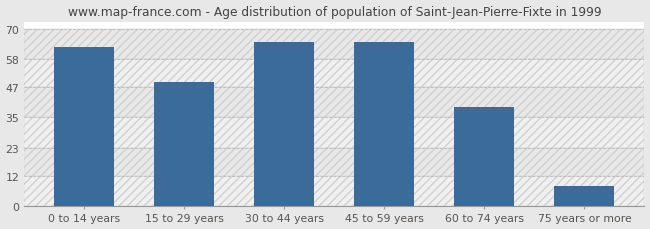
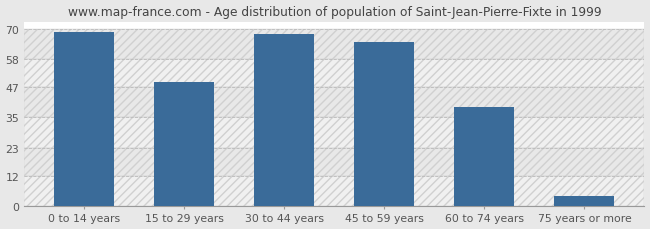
0 to 14 years: 63 -> 69
30 to 44 years: 65 -> 68
75 years or more: 8 -> 4
